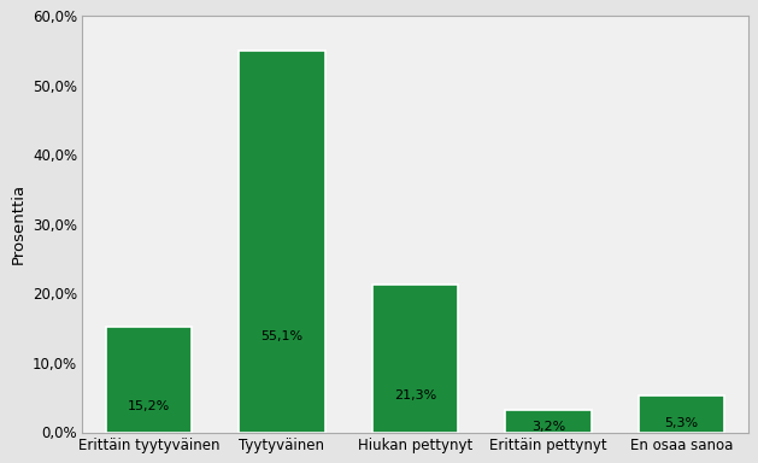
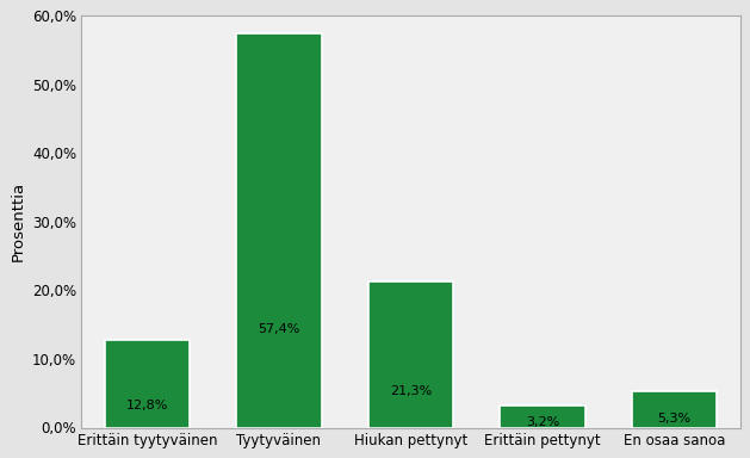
Erittäin tyytyväinen: 15,2% -> 12,8%
Tyytyväinen: 55,1% -> 57,4%
